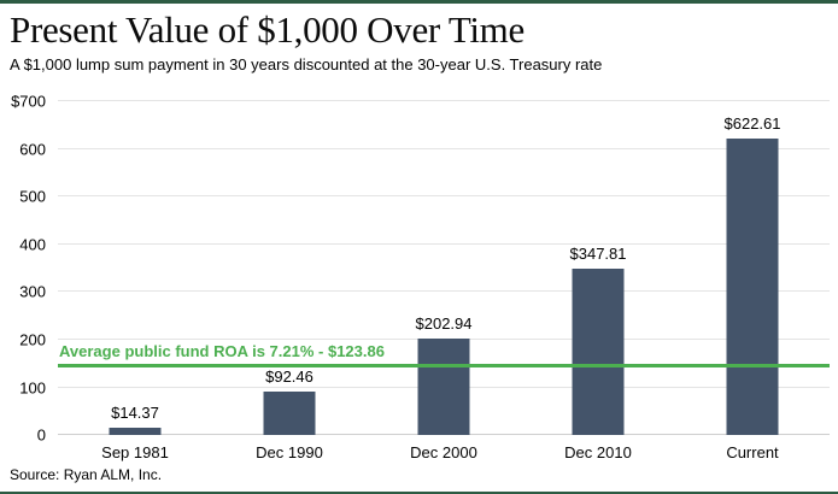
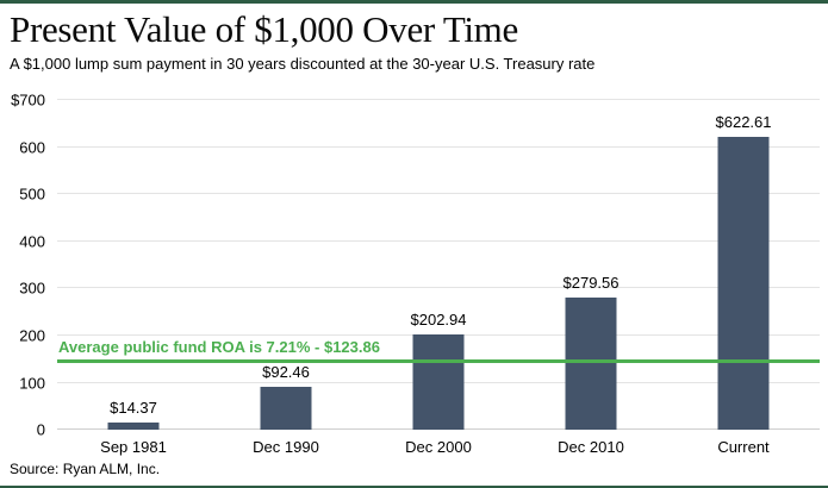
Dec 2010: $347.81 -> $279.56
